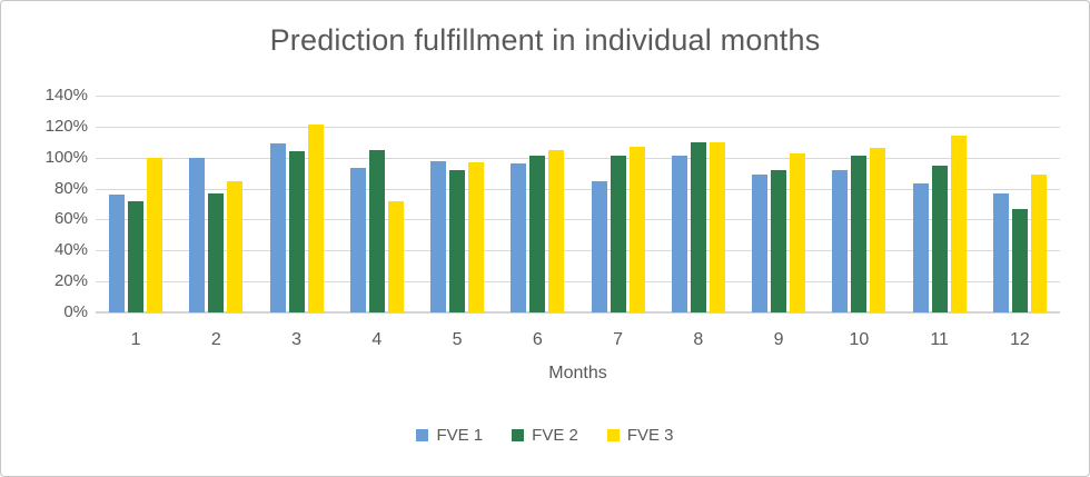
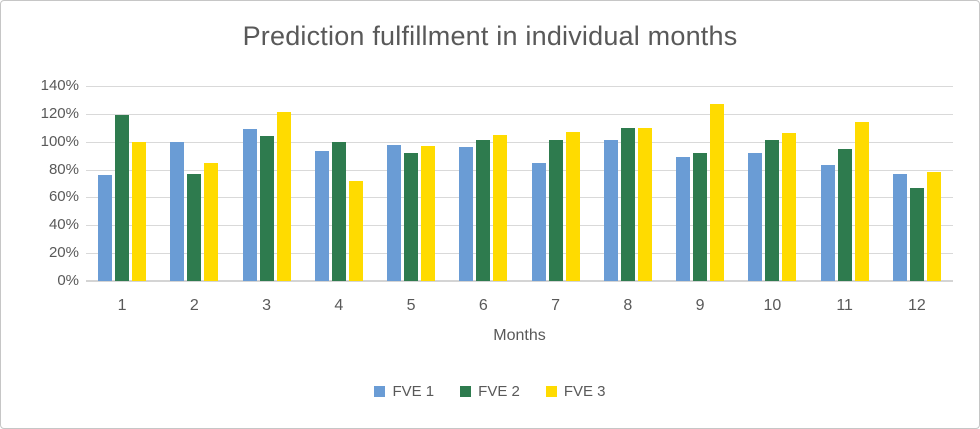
FVE 2/1: 72% -> 119%
FVE 2/4: 105% -> 100%
FVE 3/9: 103% -> 127%
FVE 3/12: 89% -> 78%
